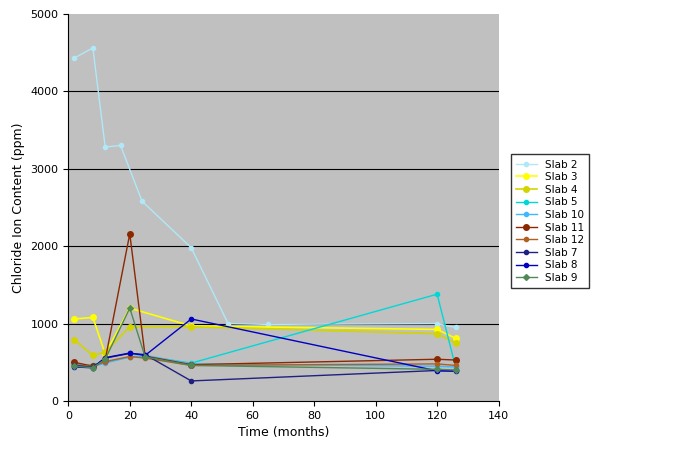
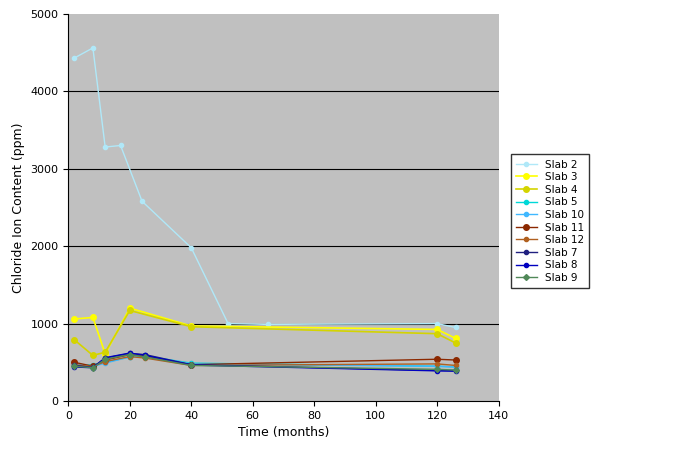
Slab 4/20: 960 -> 1170
Slab 11/20: 2160 -> 600
Slab 9/20: 1200 -> 600
Slab 7/40: 260 -> 470
Slab 8/40: 1060 -> 460
Slab 5/120: 1380 -> 450
